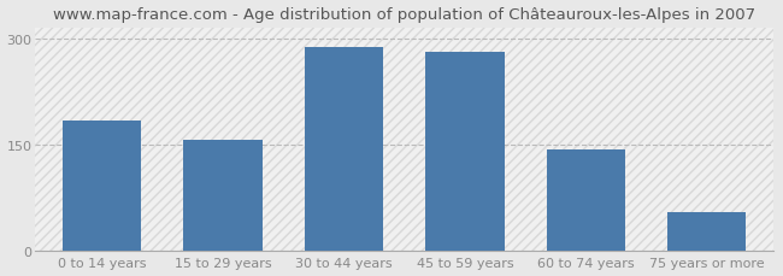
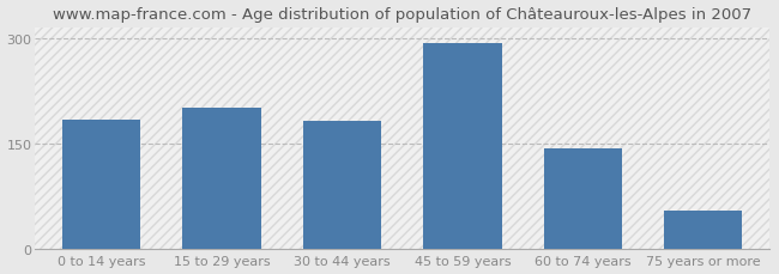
15 to 29 years: 157 -> 200
30 to 44 years: 287 -> 182
45 to 59 years: 281 -> 292
